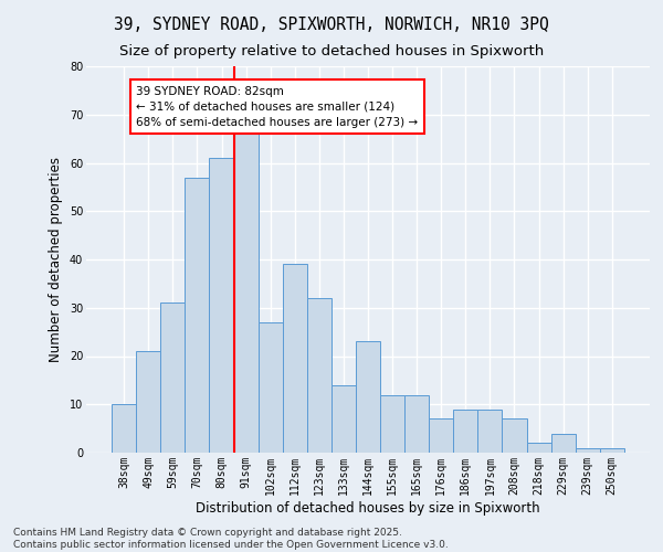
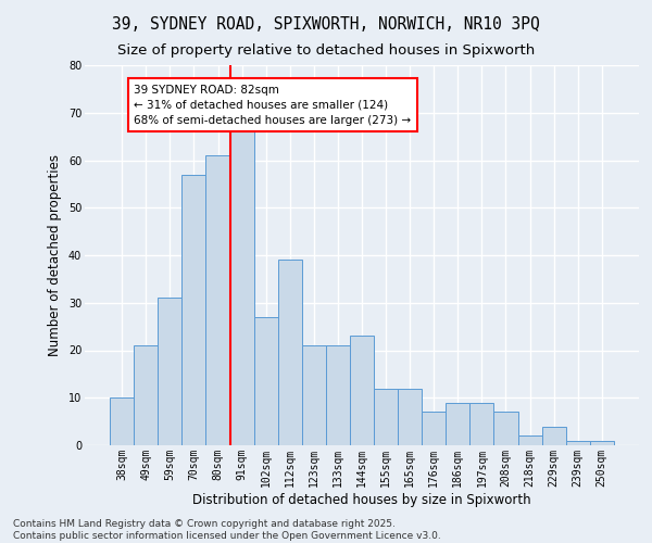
123sqm: 32 -> 21
133sqm: 14 -> 21
